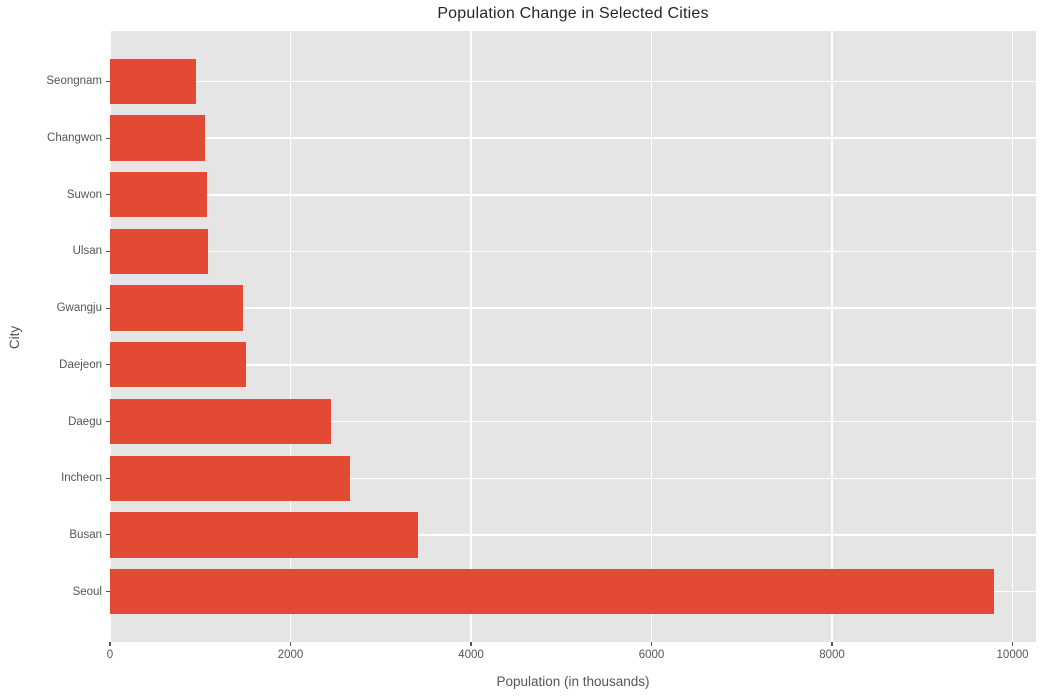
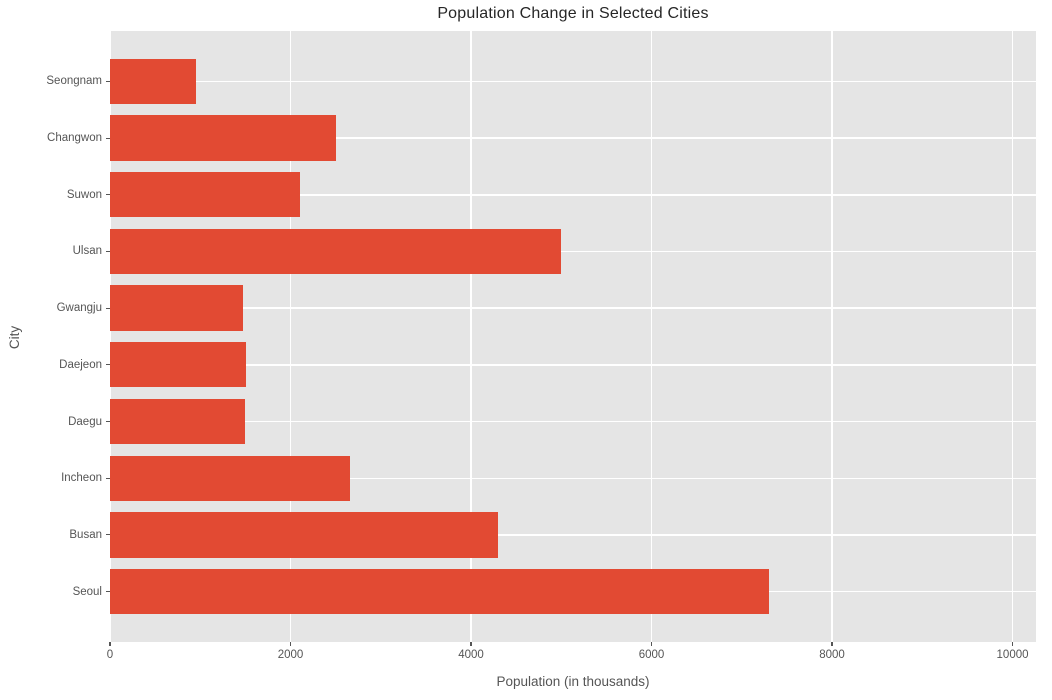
Changwon: 1100 -> 2500
Suwon: 1100 -> 2100
Ulsan: 1100 -> 5000
Daegu: 2400 -> 1500
Busan: 3400 -> 4300
Seoul: 9800 -> 7300
